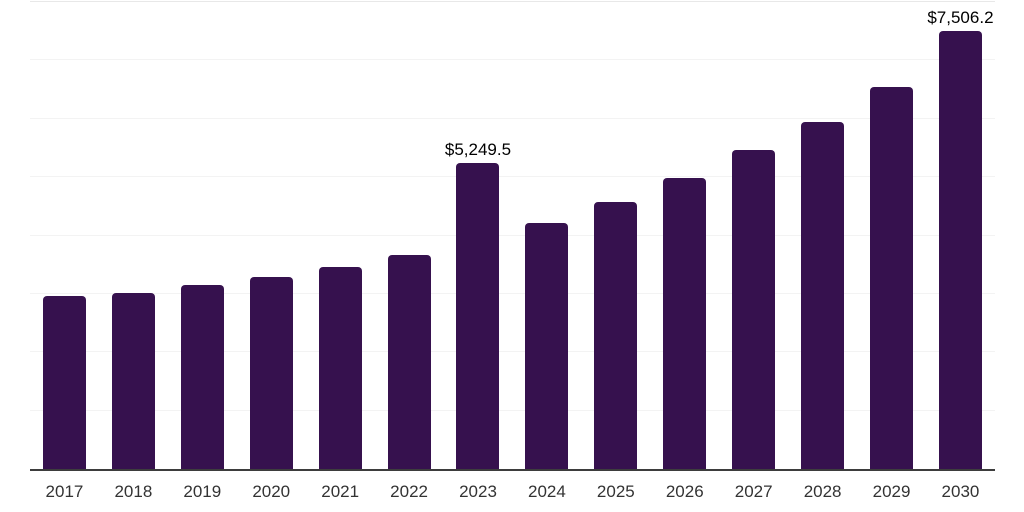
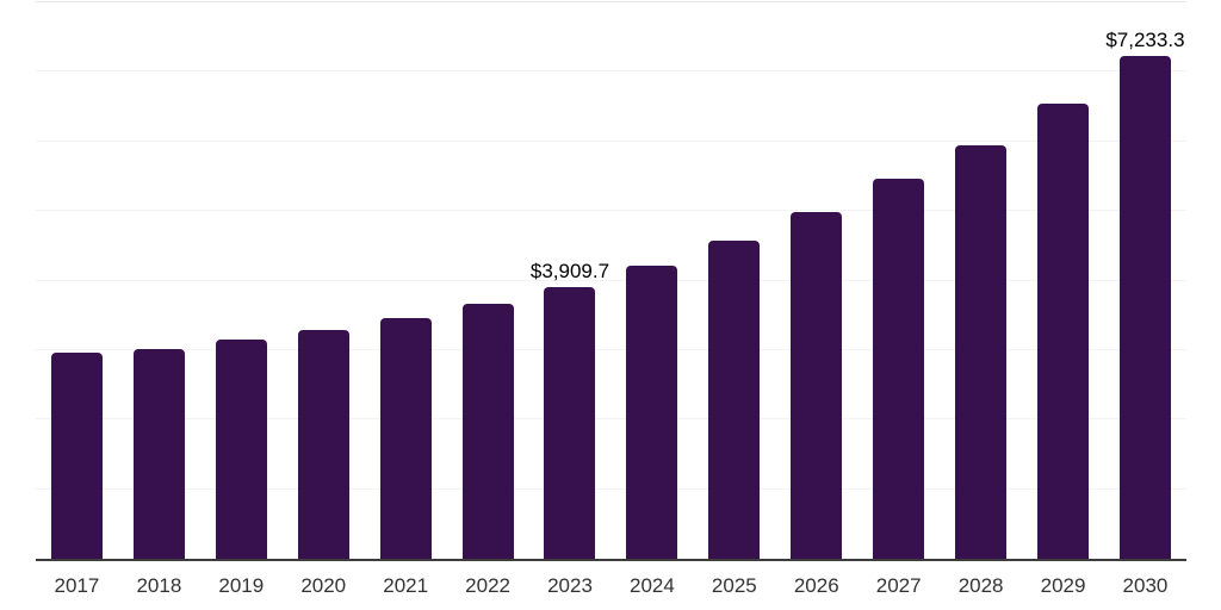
2023: $5,249.5 -> $3,909.7
2030: $7,506.2 -> $7,233.3
